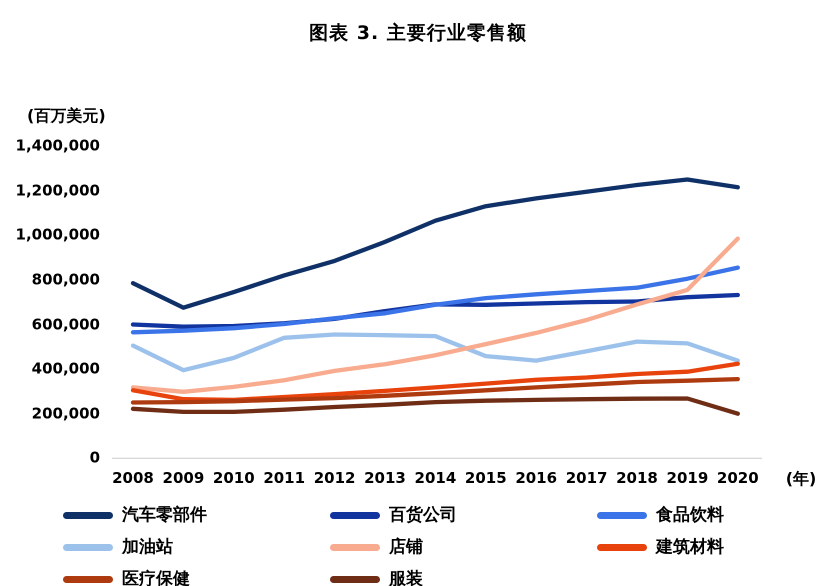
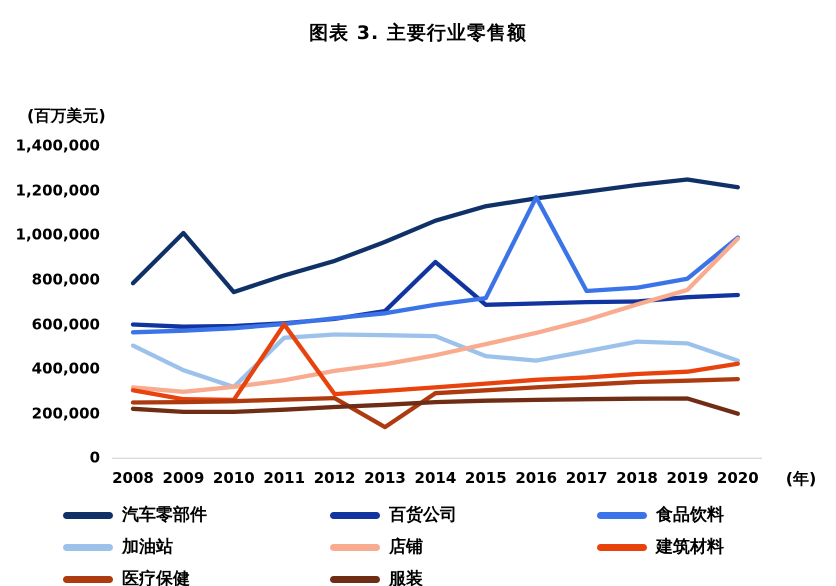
汽车零部件/2009: 680000 -> 1010000
加油站/2010: 450000 -> 320000
建筑材料/2011: 280000 -> 600000
医疗保健/2013: 280000 -> 140000
百货公司/2014: 690000 -> 880000
食品饮料/2016: 740000 -> 1170000
食品饮料/2020: 860000 -> 990000
